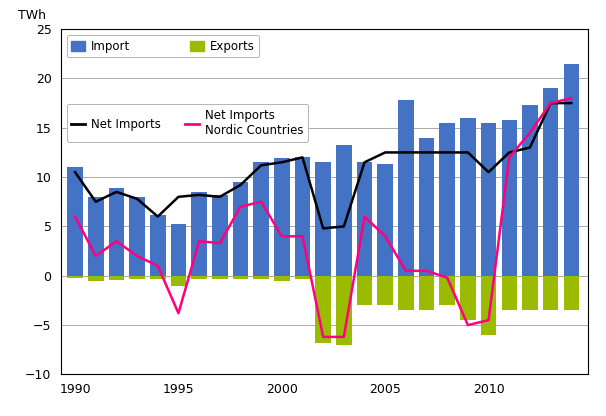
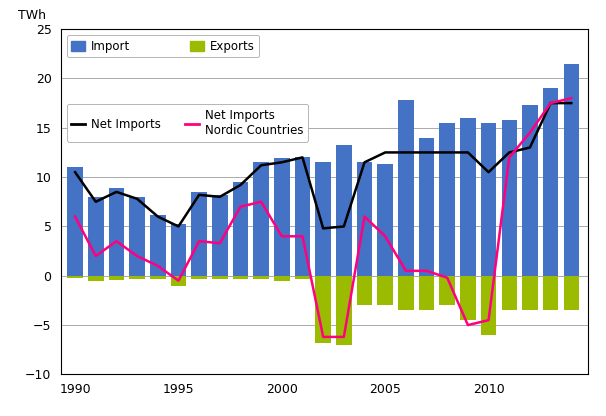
Net Imports/1995: 8.0 -> 5.0
Net Imports Nordic Countries/1995: -3.8 -> -0.5
